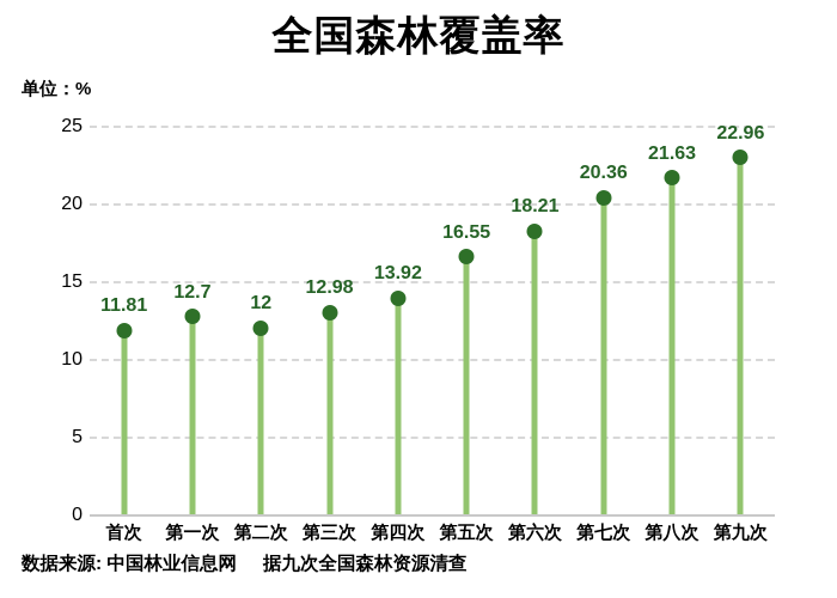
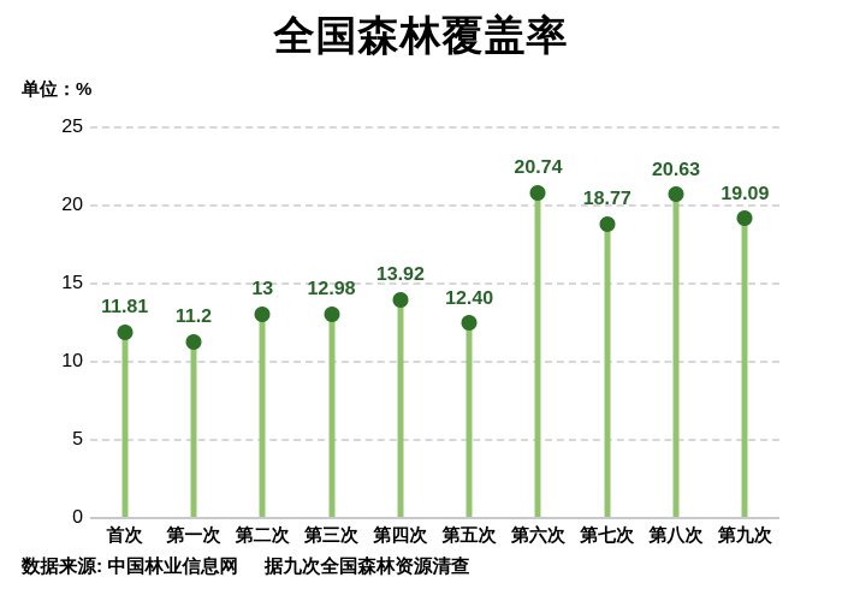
第一次: 12.7 -> 11.2
第二次: 12 -> 13
第五次: 16.55 -> 12.40
第六次: 18.21 -> 20.74
第七次: 20.36 -> 18.77
第八次: 21.63 -> 20.63
第九次: 22.96 -> 19.09
